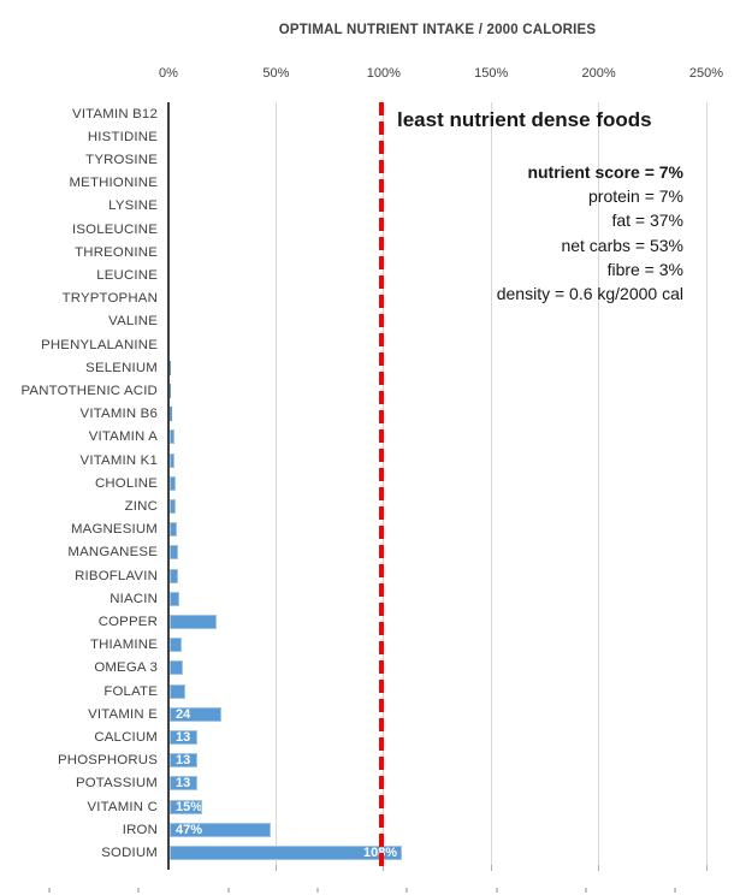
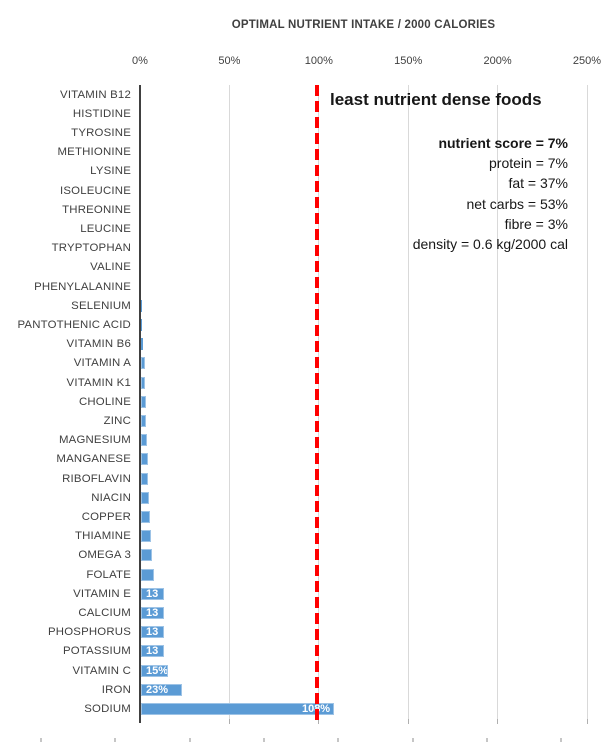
COPPER: 22% -> 5%
VITAMIN E: 24 -> 13
IRON: 47% -> 23%
